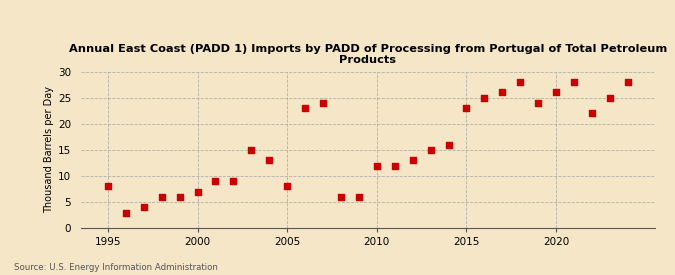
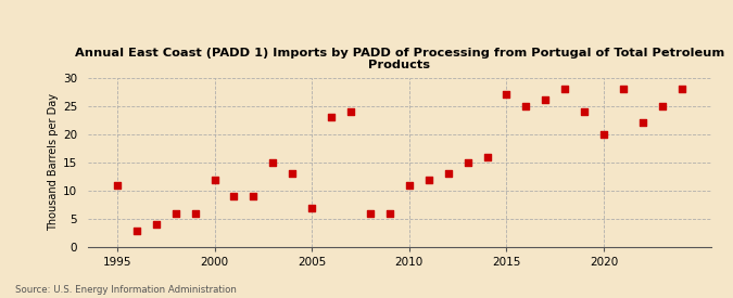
1995: 8 -> 11
2000: 7 -> 12
2005: 8 -> 7
2010: 12 -> 11
2015: 23 -> 27
2020: 26 -> 20
